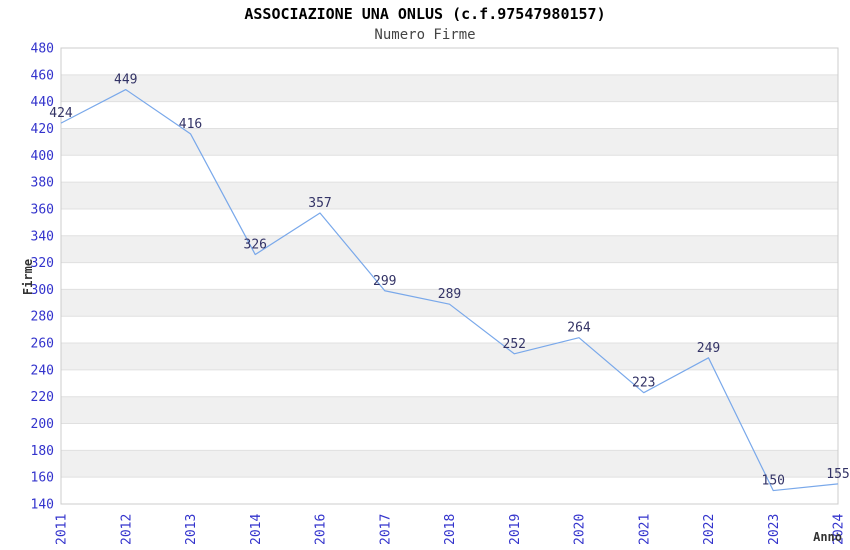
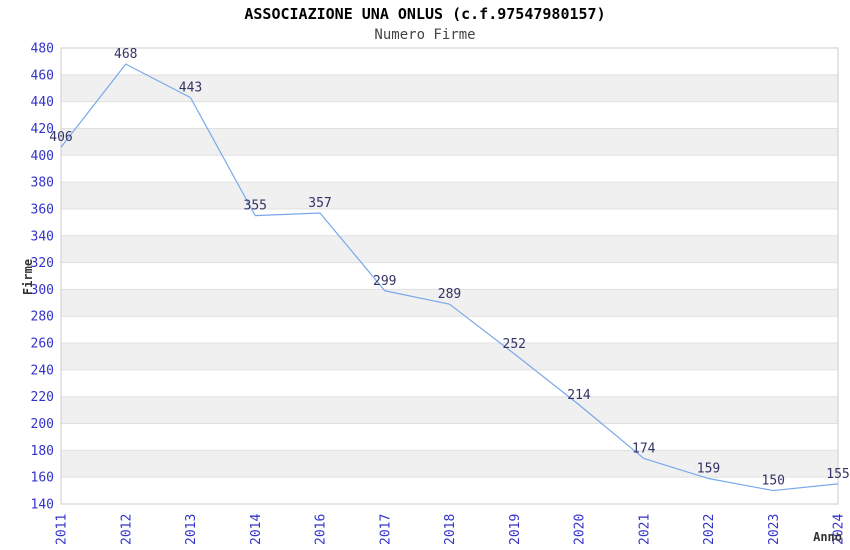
2011: 424 -> 406
2012: 449 -> 468
2013: 416 -> 443
2014: 326 -> 355
2020: 264 -> 214
2021: 223 -> 174
2022: 249 -> 159
